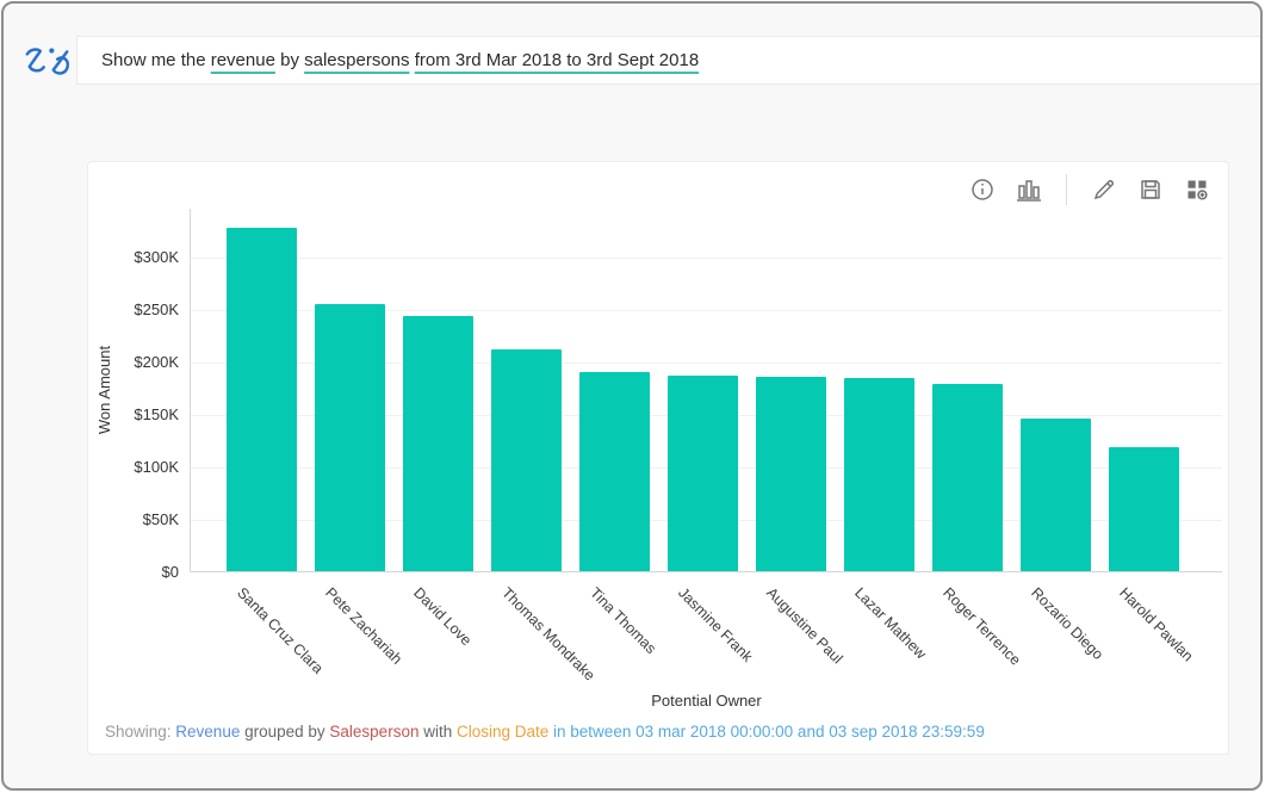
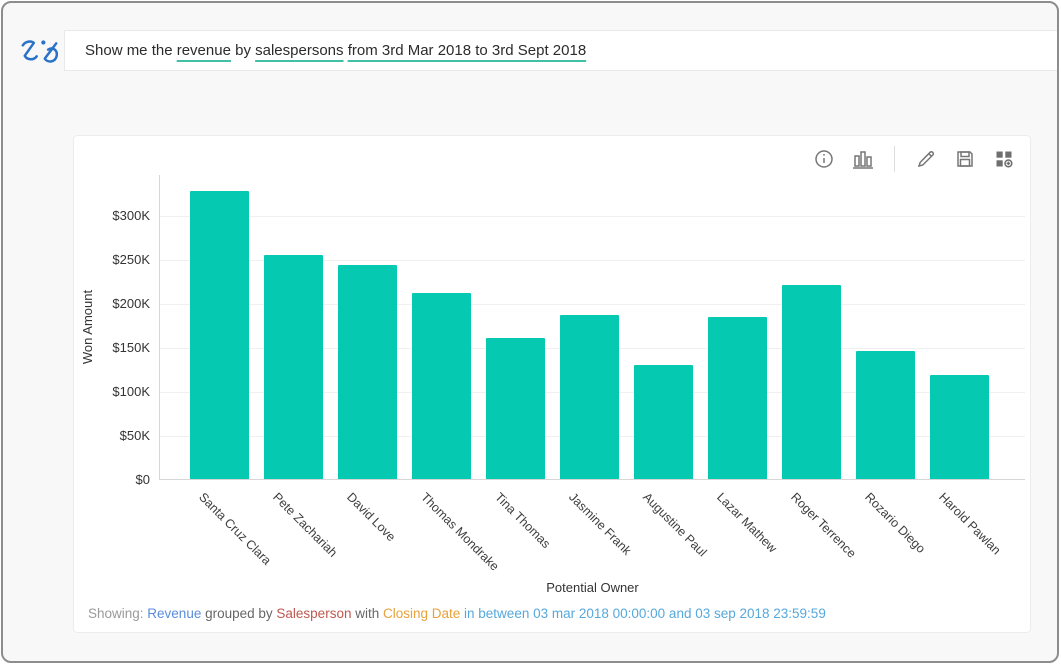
Tina Thomas: $190K -> $160K
Augustine Paul: $180K -> $130K
Roger Terrence: $180K -> $220K
